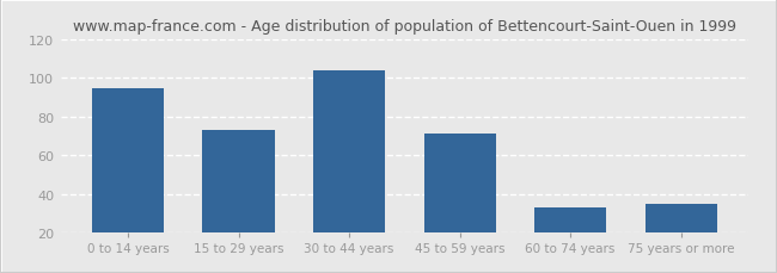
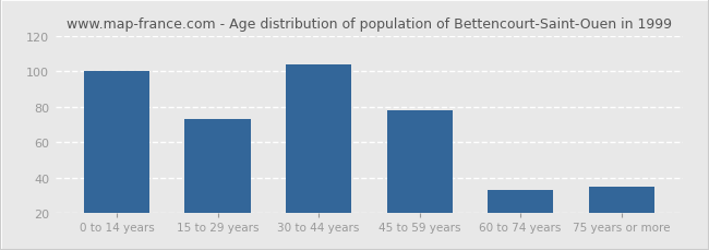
0 to 14 years: 95 -> 100
45 to 59 years: 71 -> 78
